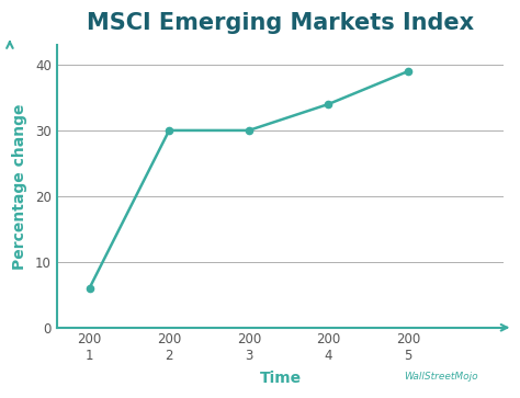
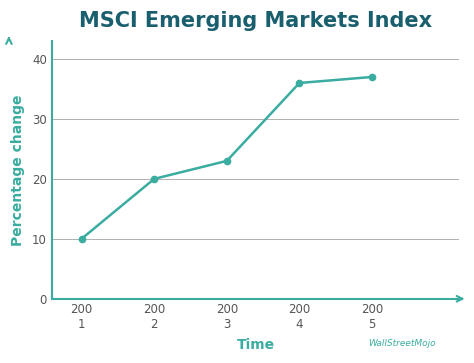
200 1: 6 -> 10
200 2: 30 -> 20
200 3: 30 -> 23
200 4: 34 -> 36
200 5: 39 -> 37
